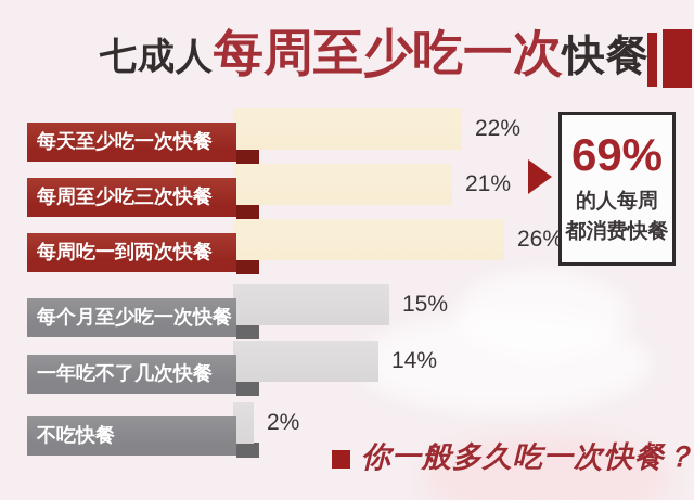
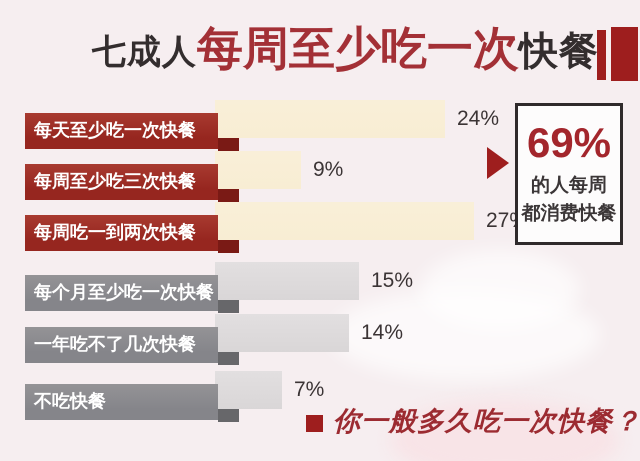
每天至少吃一次快餐: 22% -> 24%
每周至少吃三次快餐: 21% -> 9%
每周吃一到两次快餐: 26% -> 27%
不吃快餐: 2% -> 7%
